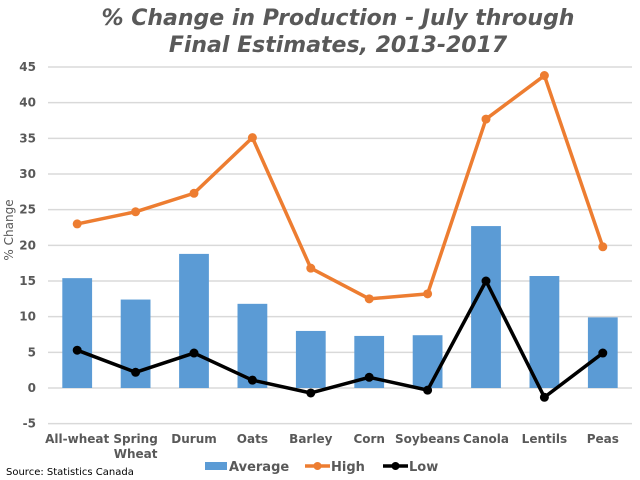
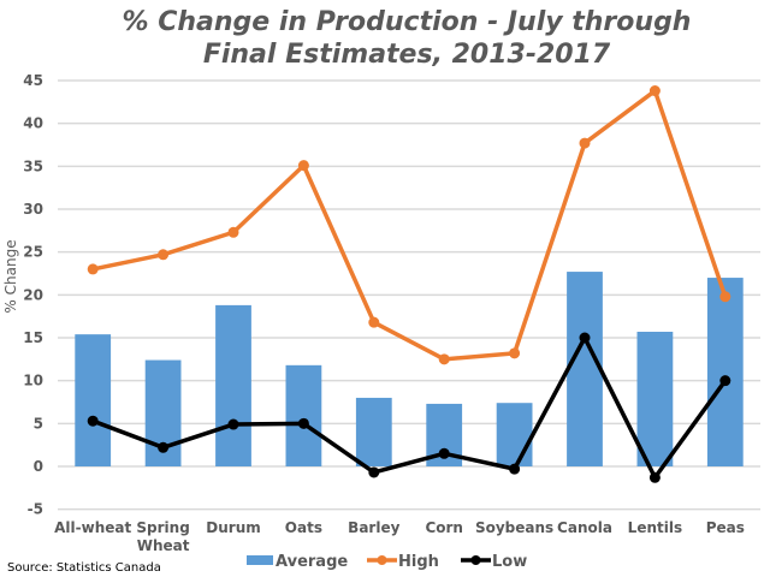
Low/Oats: 1 -> 5
Average/Peas: 10 -> 22
Low/Peas: 5 -> 10
